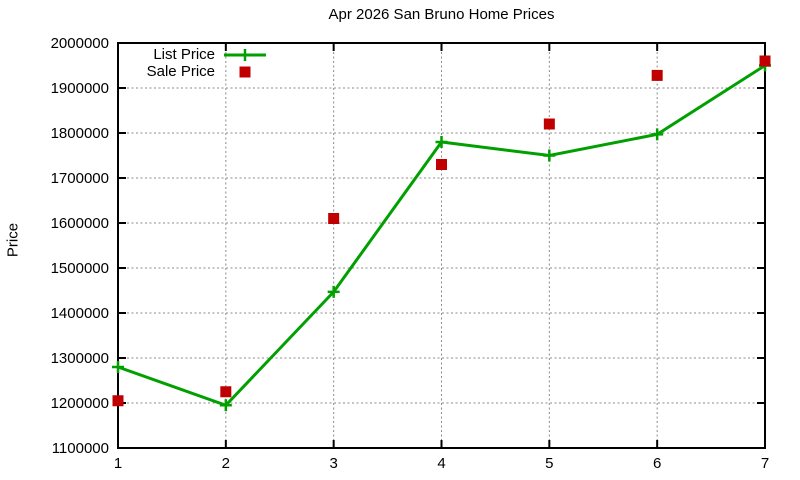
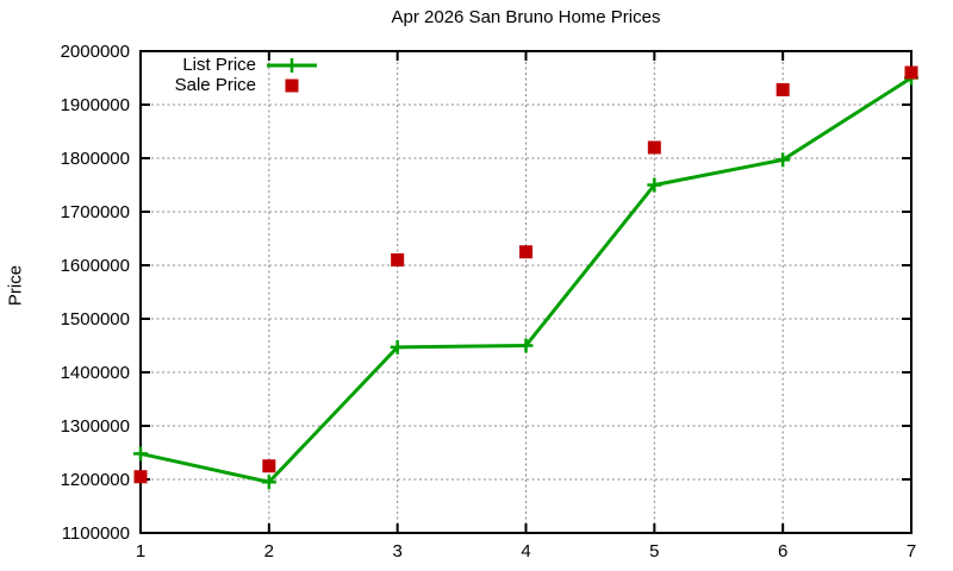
List Price/1: 1280000 -> 1250000
List Price/4: 1780000 -> 1450000
Sale Price/4: 1730000 -> 1620000
